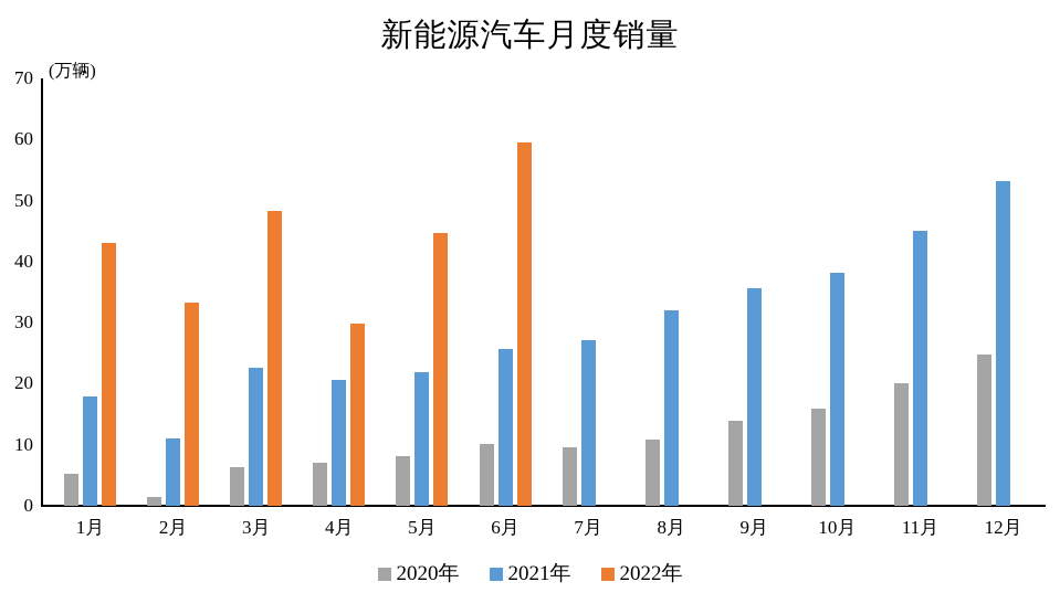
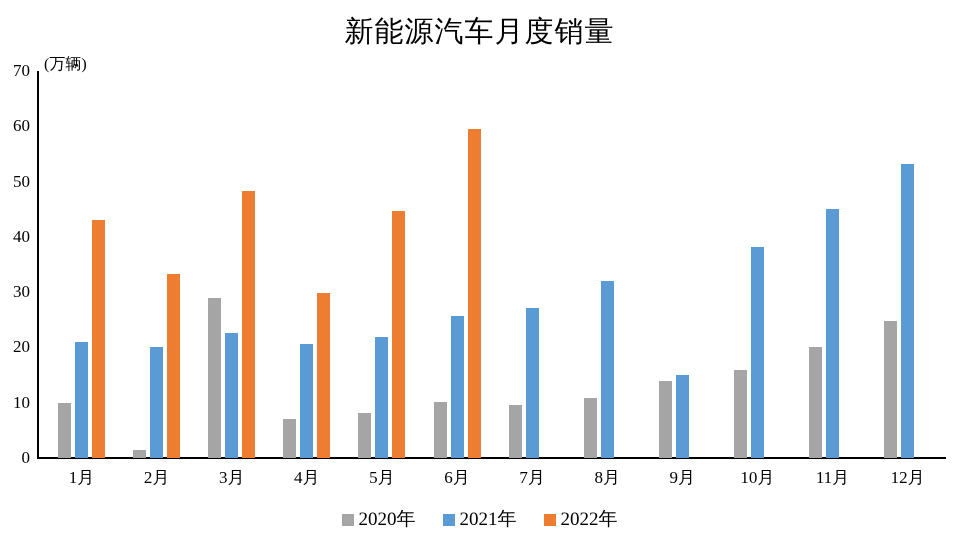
2020年/1月: 5 -> 10
2021年/1月: 18 -> 21
2021年/2月: 11 -> 20
2020年/3月: 6 -> 29
2021年/9月: 36 -> 15
